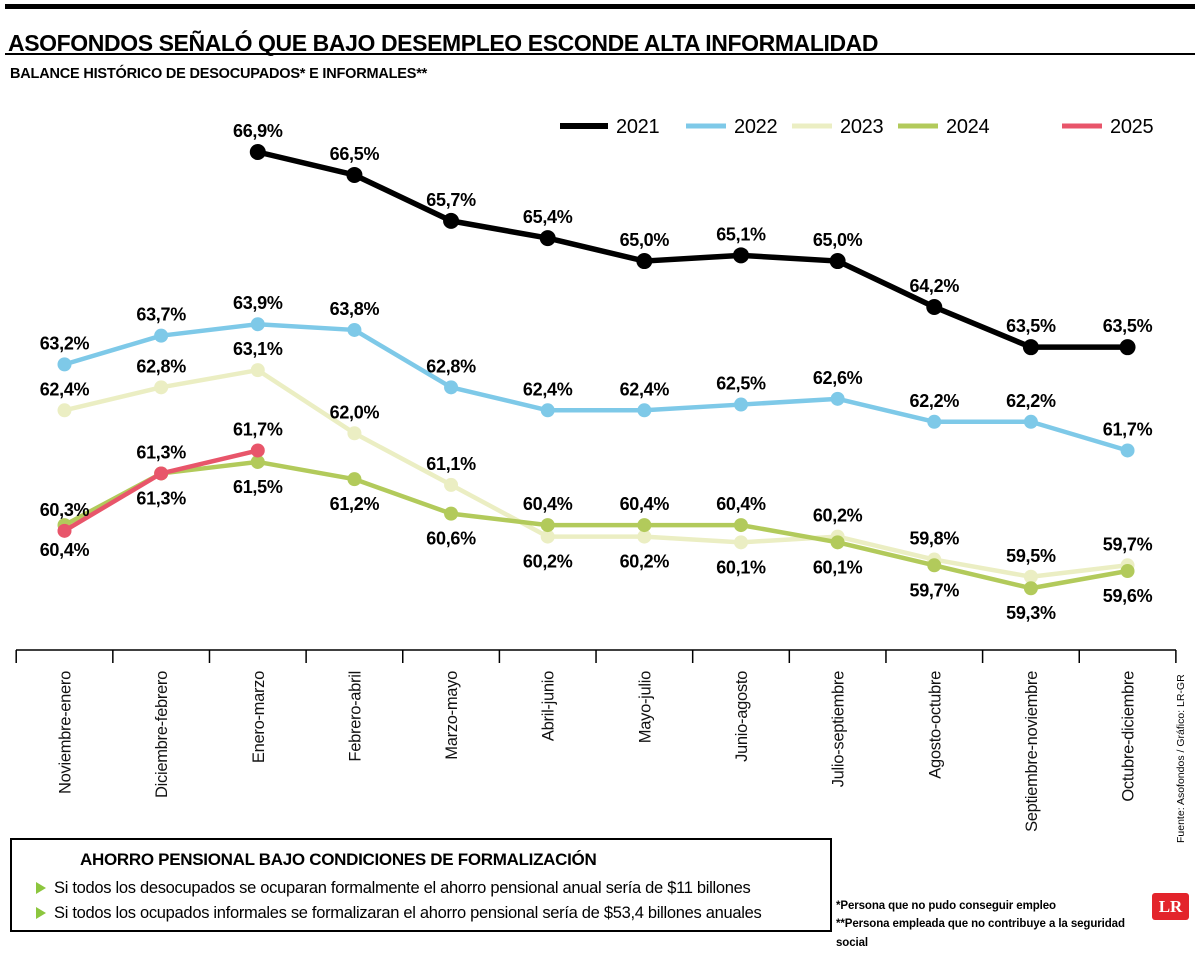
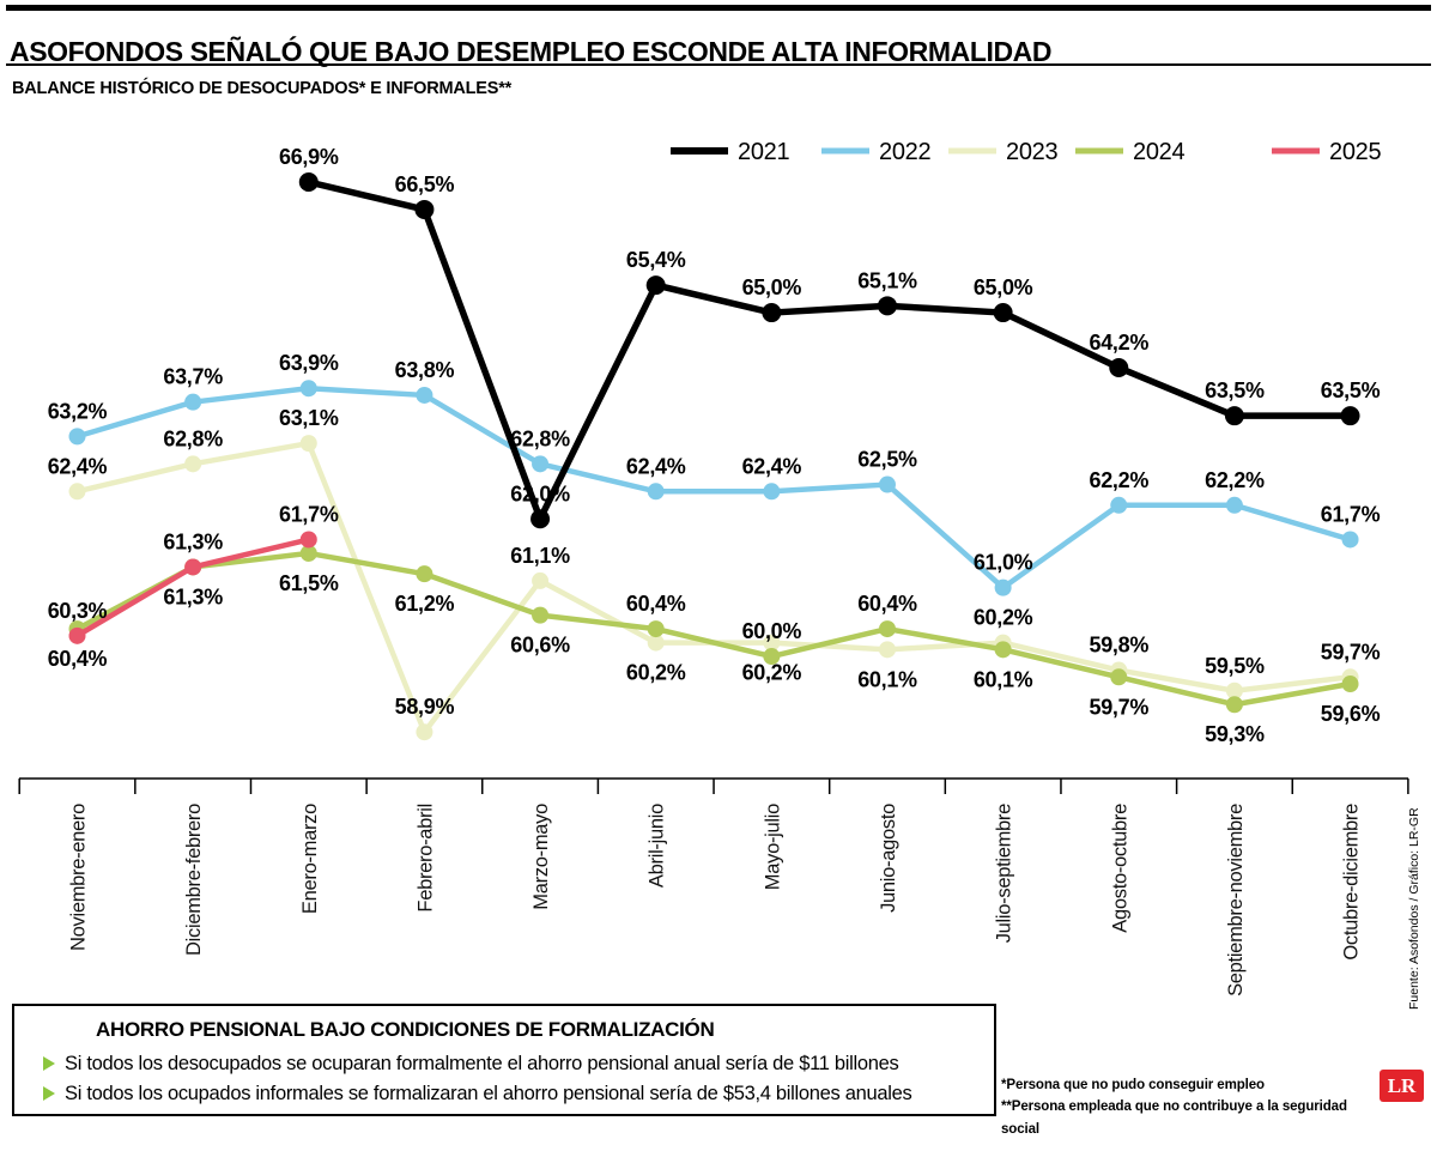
2023/Febrero-abril: 62,0% -> 58,9%
2021/Marzo-mayo: 65,7% -> 62,0%
2024/Mayo-julio: 60,4% -> 60,0%
2022/Julio-septiembre: 62,6% -> 61,0%
